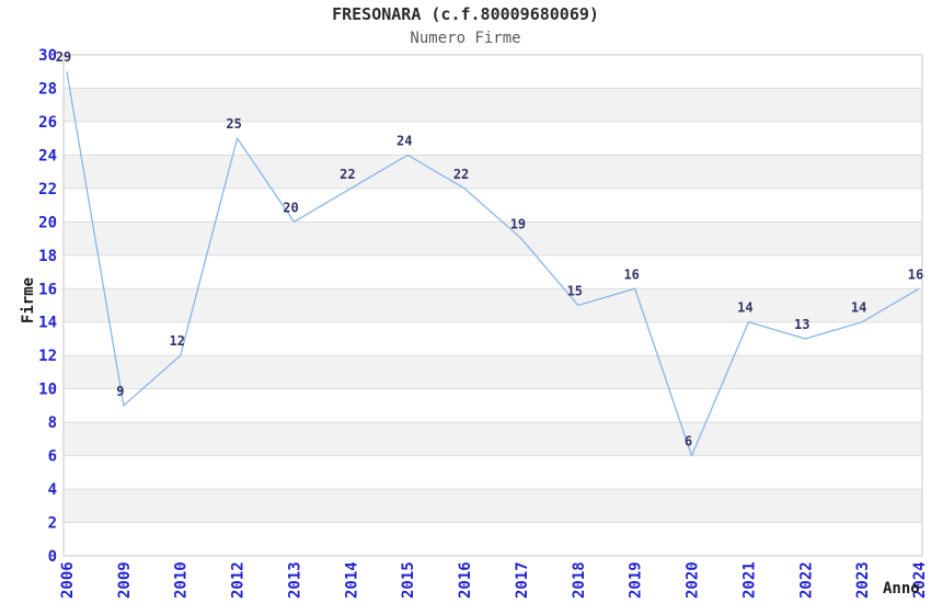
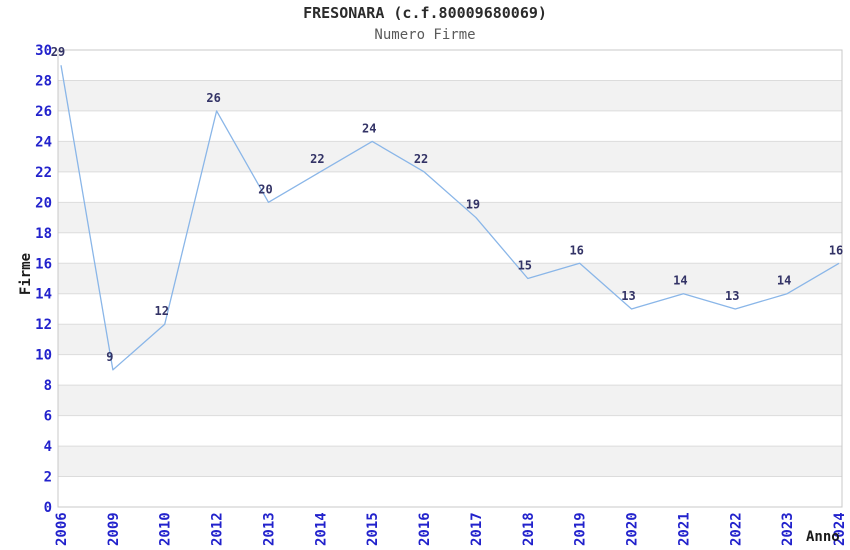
2012: 25 -> 26
2020: 6 -> 13
